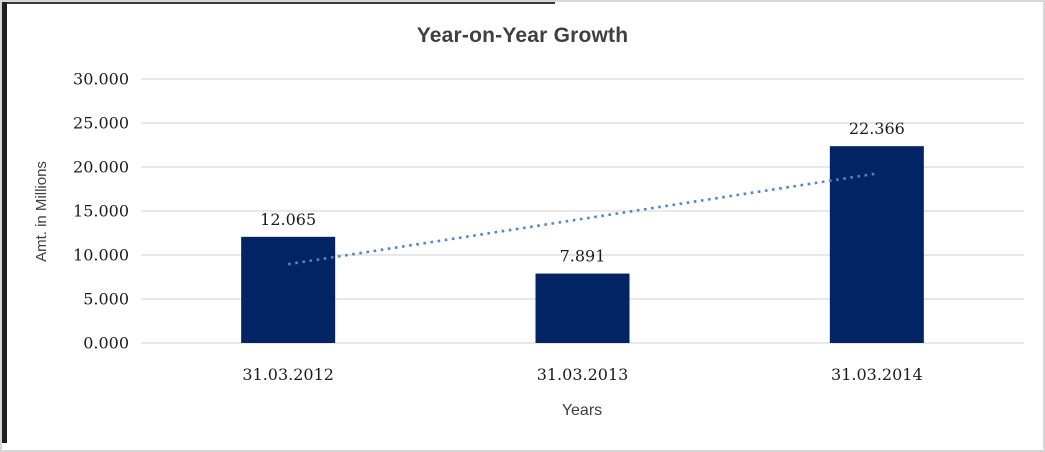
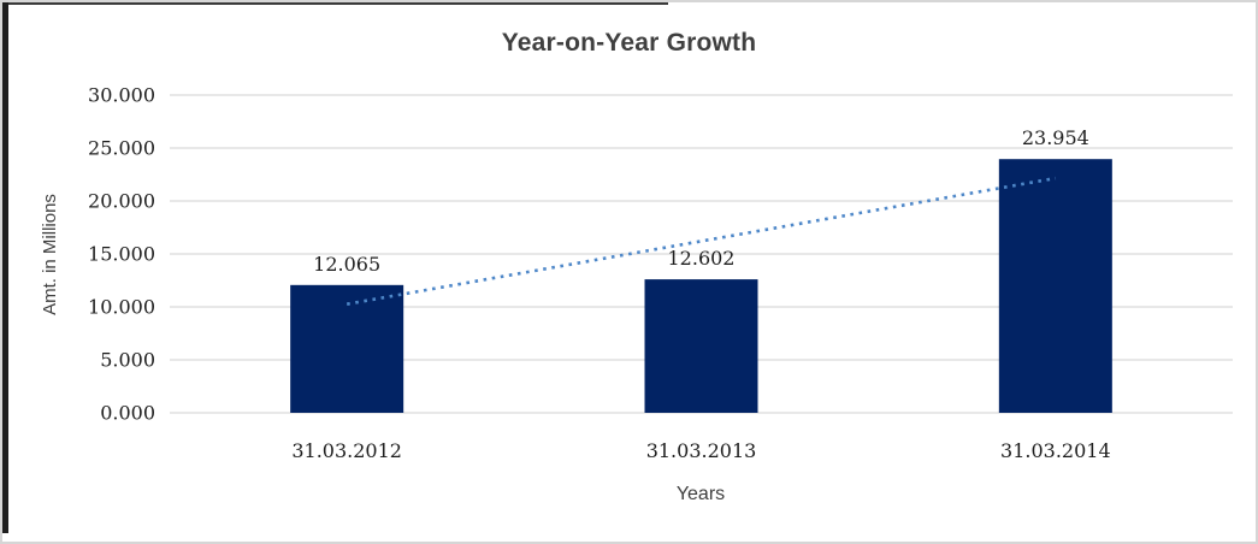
31.03.2013: 7.891 -> 12.602
31.03.2014: 22.366 -> 23.954
